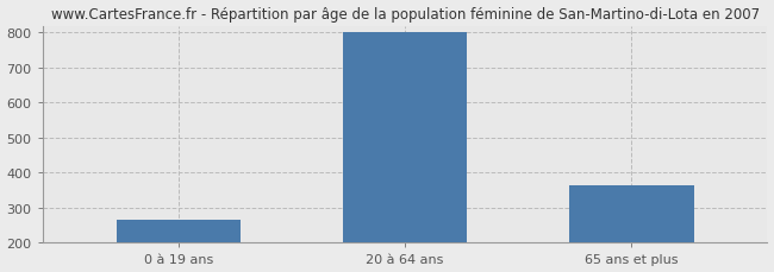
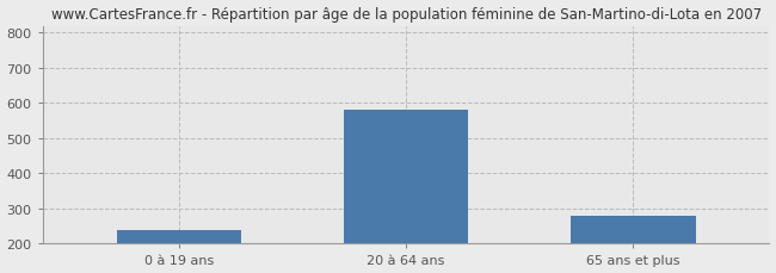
0 à 19 ans: 265 -> 240
20 à 64 ans: 800 -> 580
65 ans et plus: 365 -> 280
